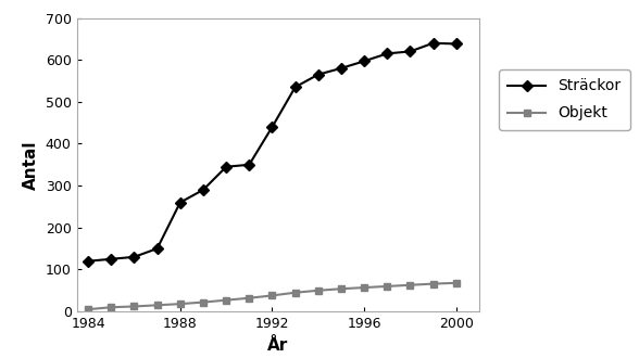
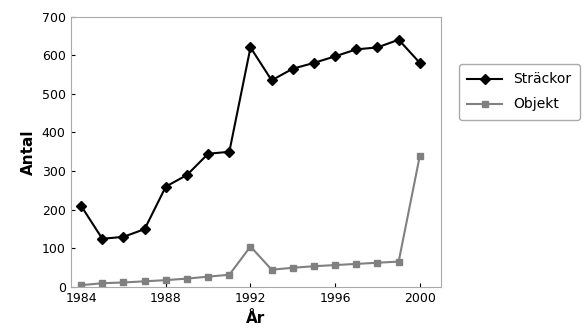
Sträckor/1984: 120 -> 210
Sträckor/1992: 440 -> 620
Objekt/1992: 38 -> 105
Sträckor/2000: 638 -> 580
Objekt/2000: 68 -> 340
